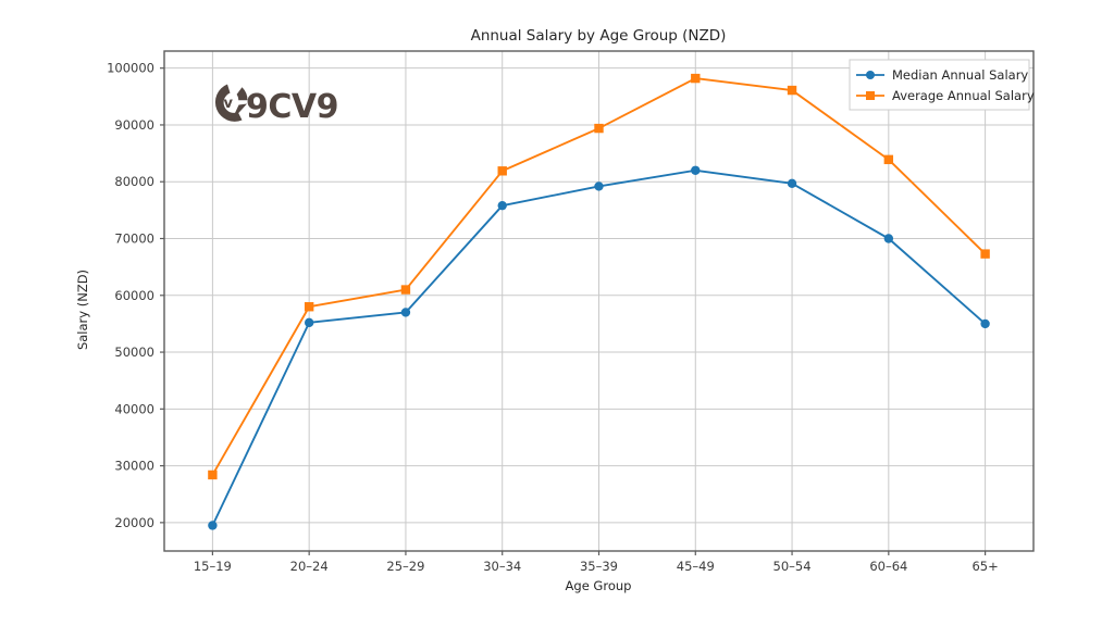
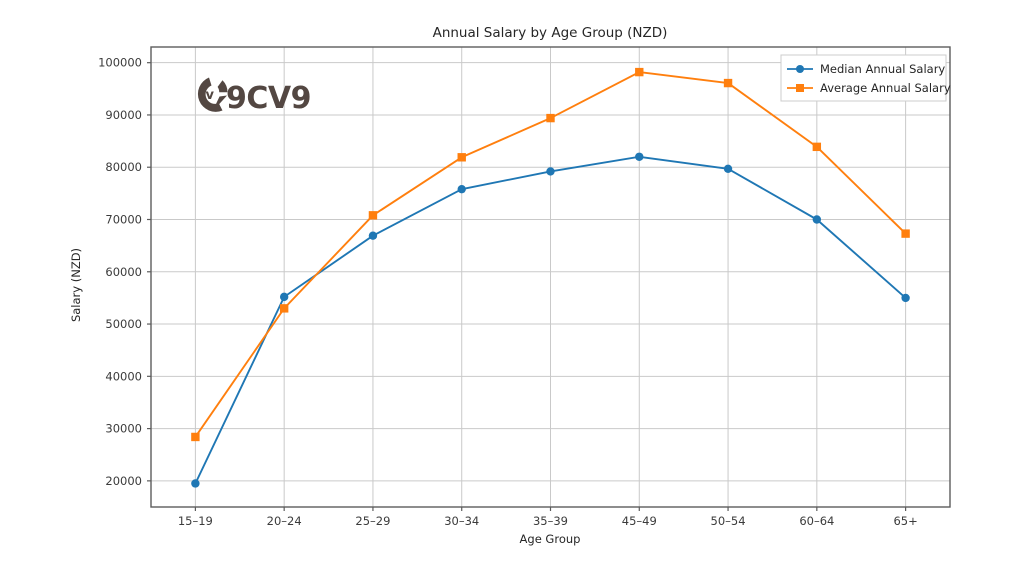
Average Annual Salary/20–24: 58000 -> 53000
Median Annual Salary/25–29: 57000 -> 67000
Average Annual Salary/25–29: 61000 -> 71000
